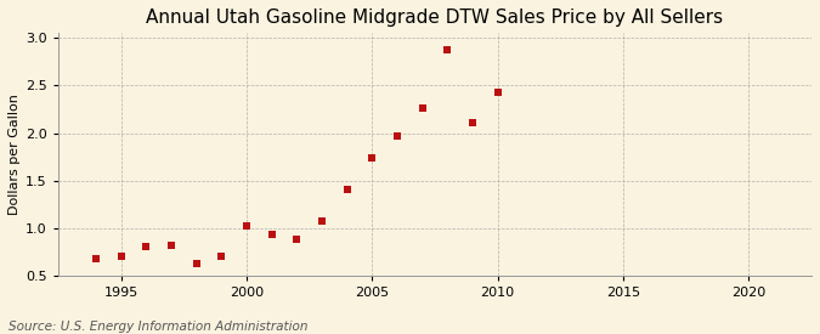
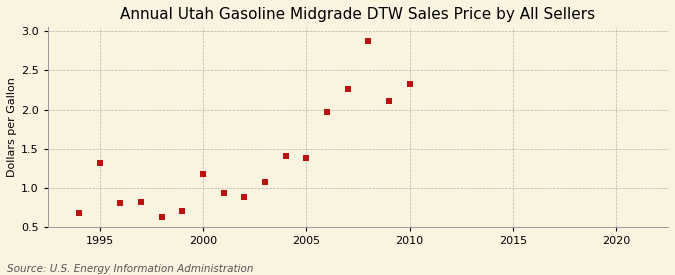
1995: 0.71 -> 1.32
2000: 1.02 -> 1.18
2005: 1.74 -> 1.38
2010: 2.43 -> 2.32
